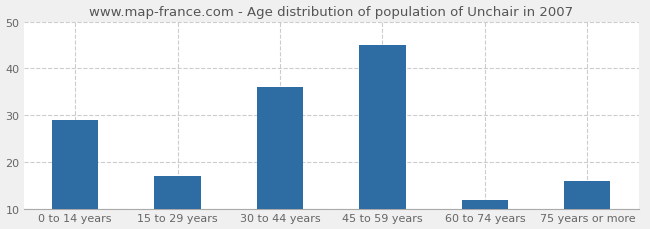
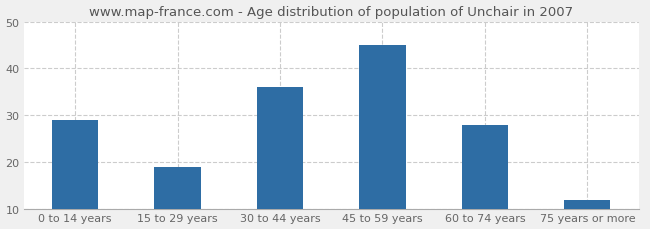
15 to 29 years: 17 -> 19
60 to 74 years: 12 -> 28
75 years or more: 16 -> 12
